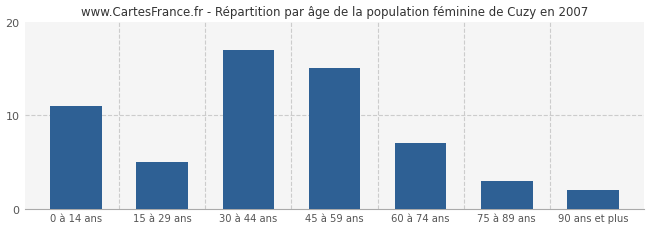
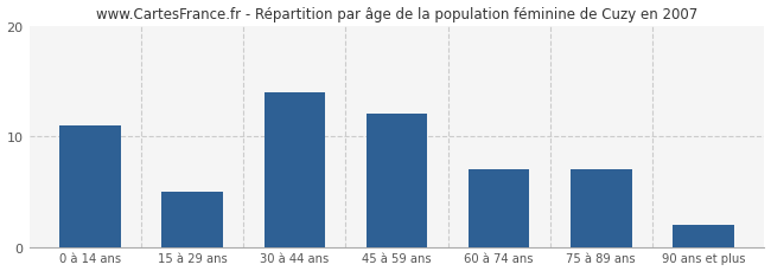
30 à 44 ans: 17 -> 14
45 à 59 ans: 15 -> 12
75 à 89 ans: 3 -> 7
